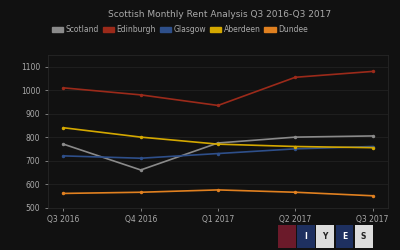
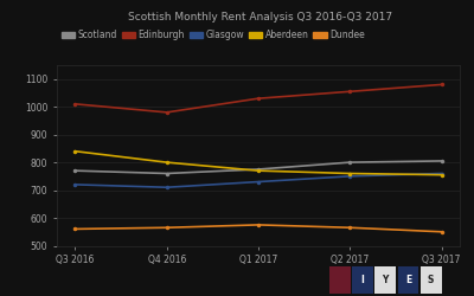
Scotland/Q4 2016: 660 -> 760
Edinburgh/Q1 2017: 935 -> 1030
